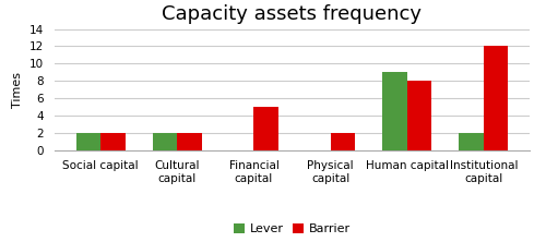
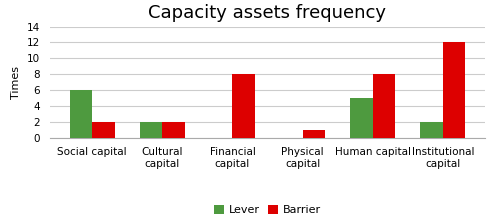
Lever/Social capital: 2 -> 6
Barrier/Financial capital: 5 -> 8
Barrier/Physical capital: 2 -> 1
Lever/Human capital: 9 -> 5
